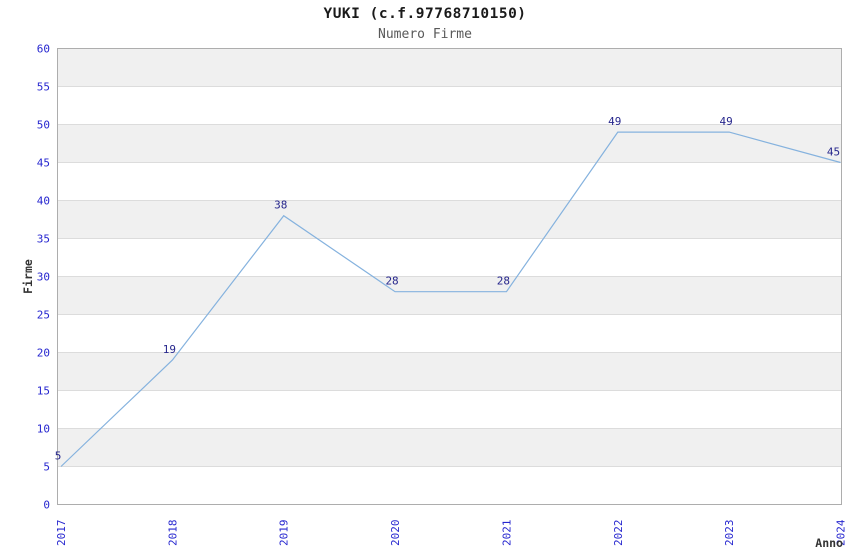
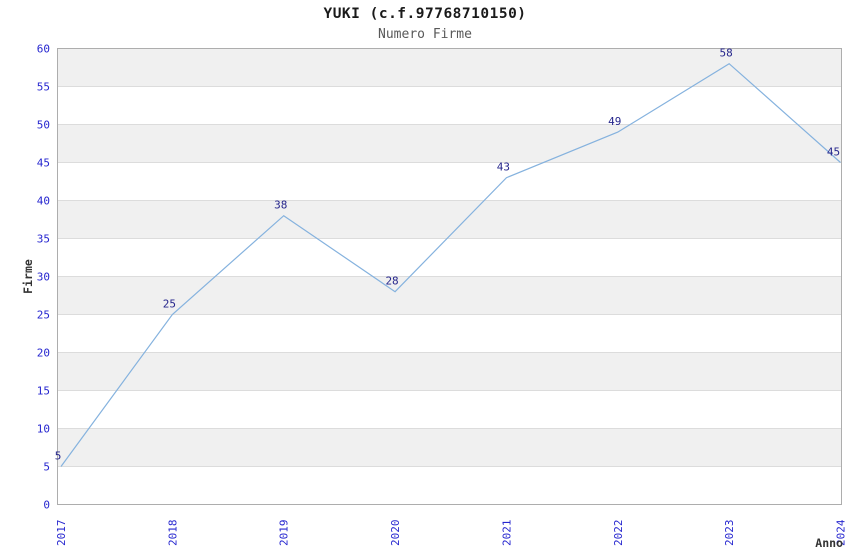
2018: 19 -> 25
2021: 28 -> 43
2023: 49 -> 58
